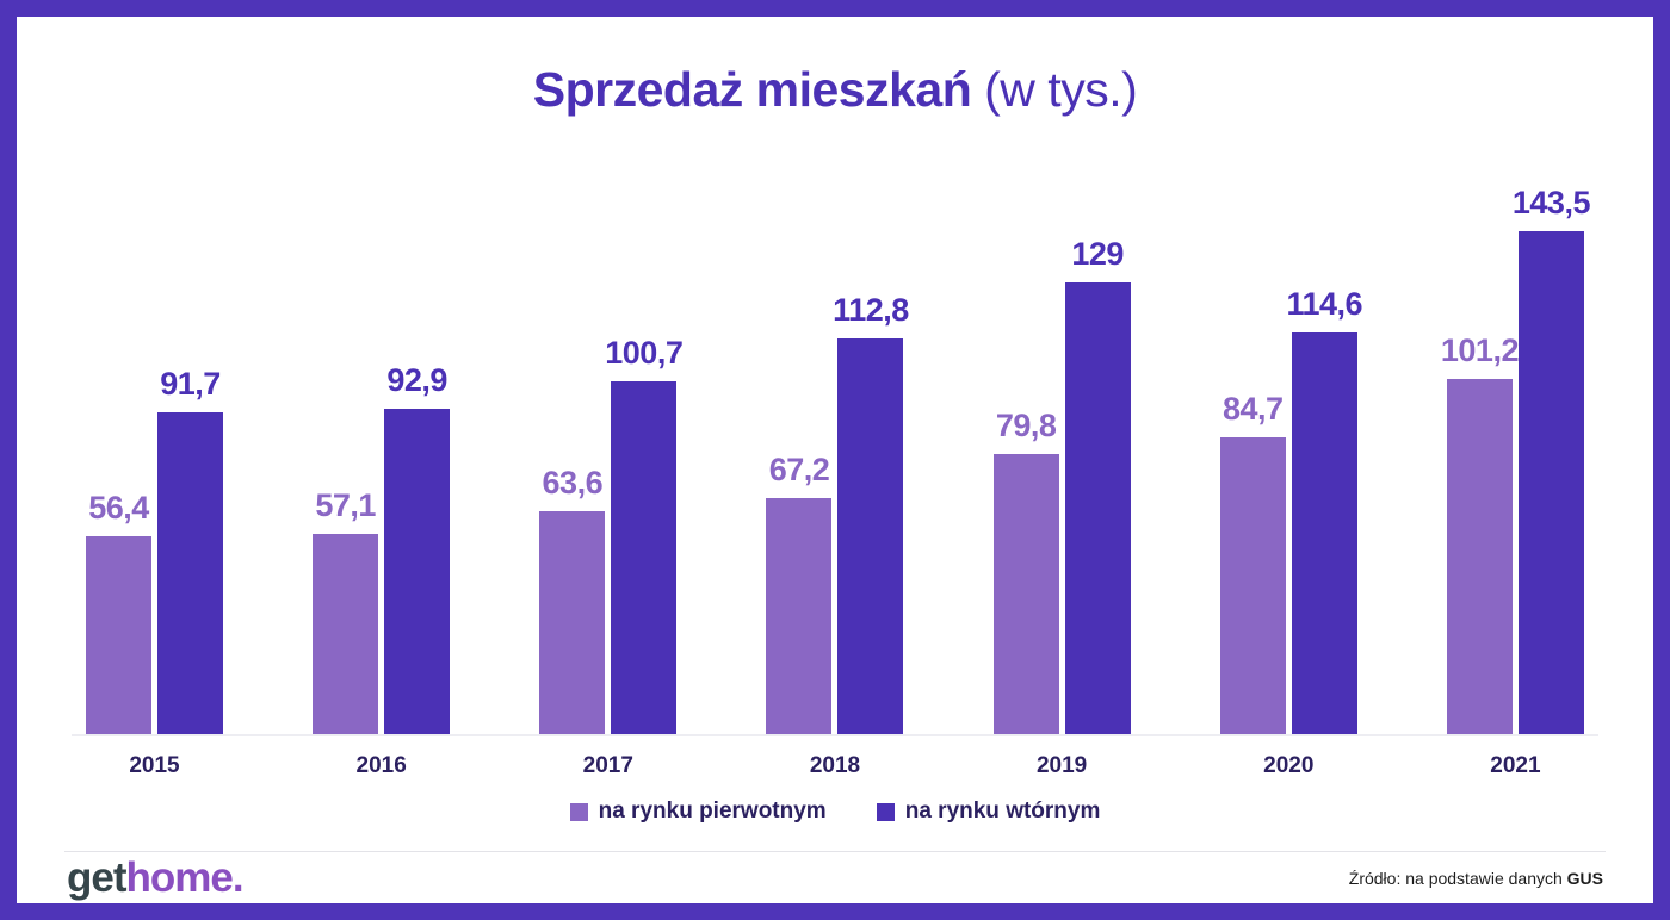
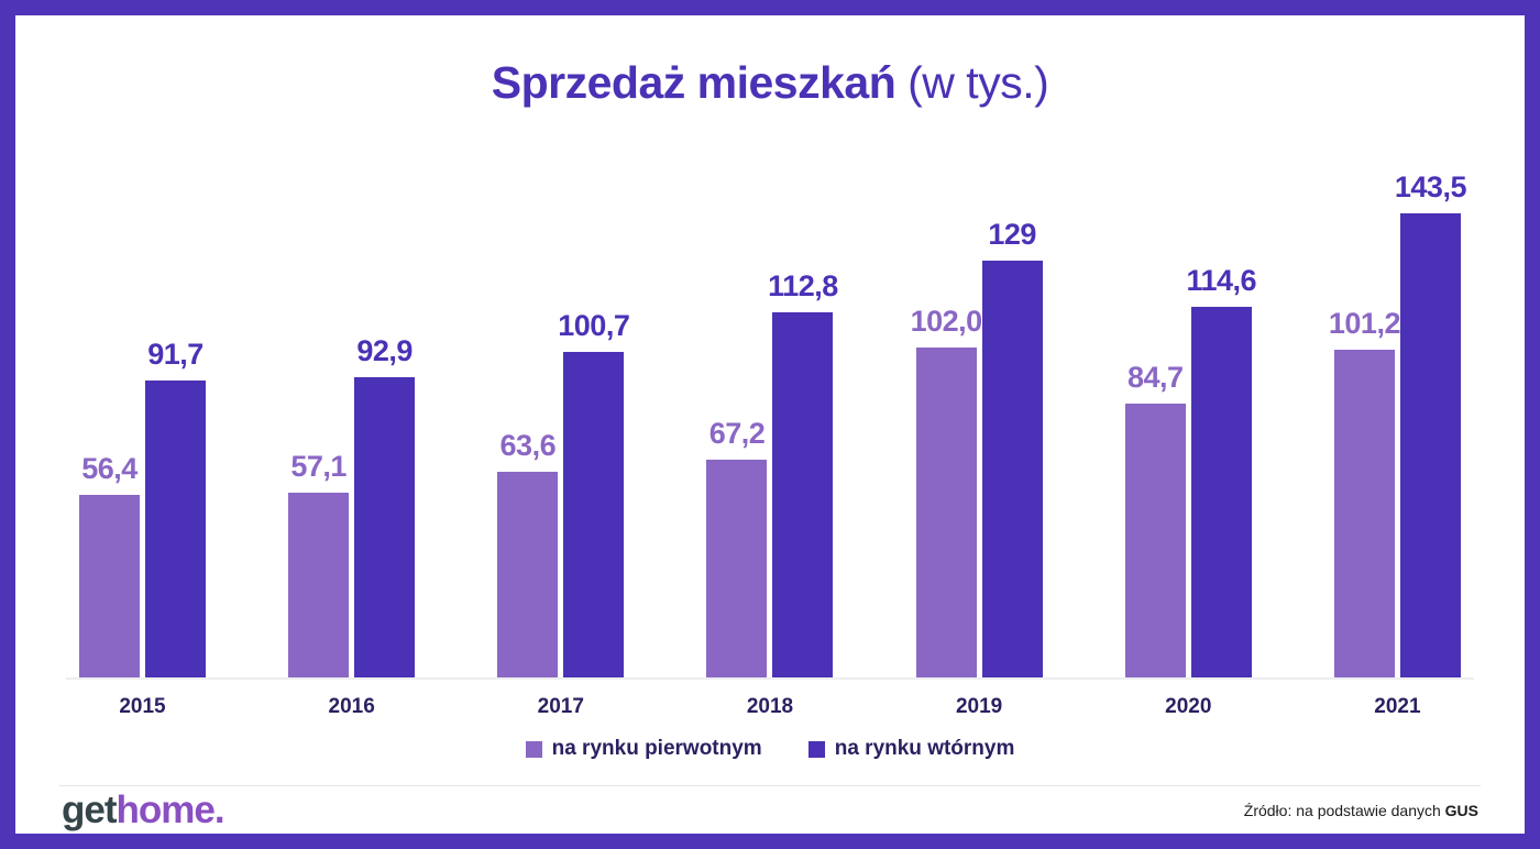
na rynku pierwotnym/2019: 79,8 -> 102,0
